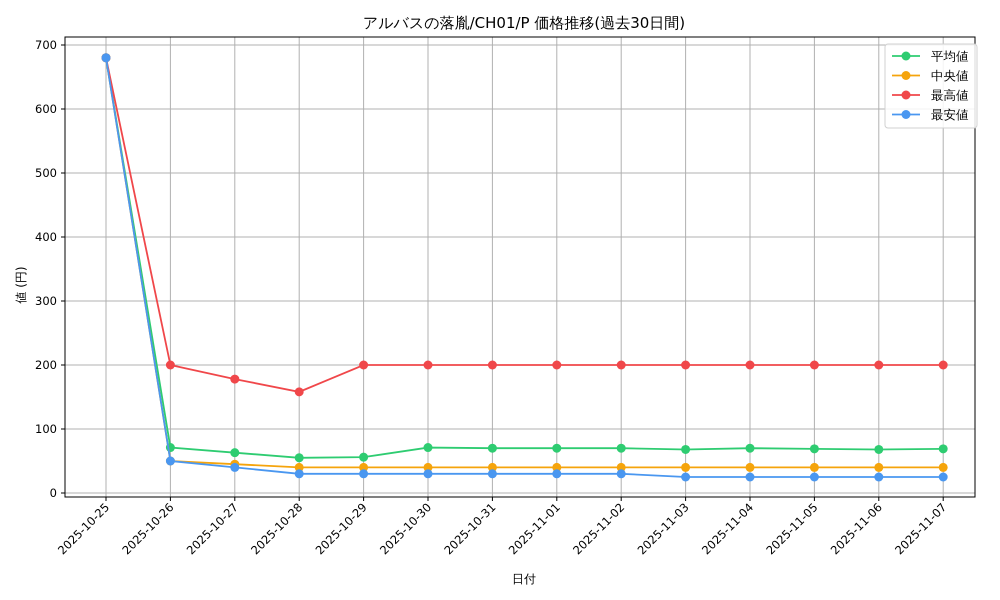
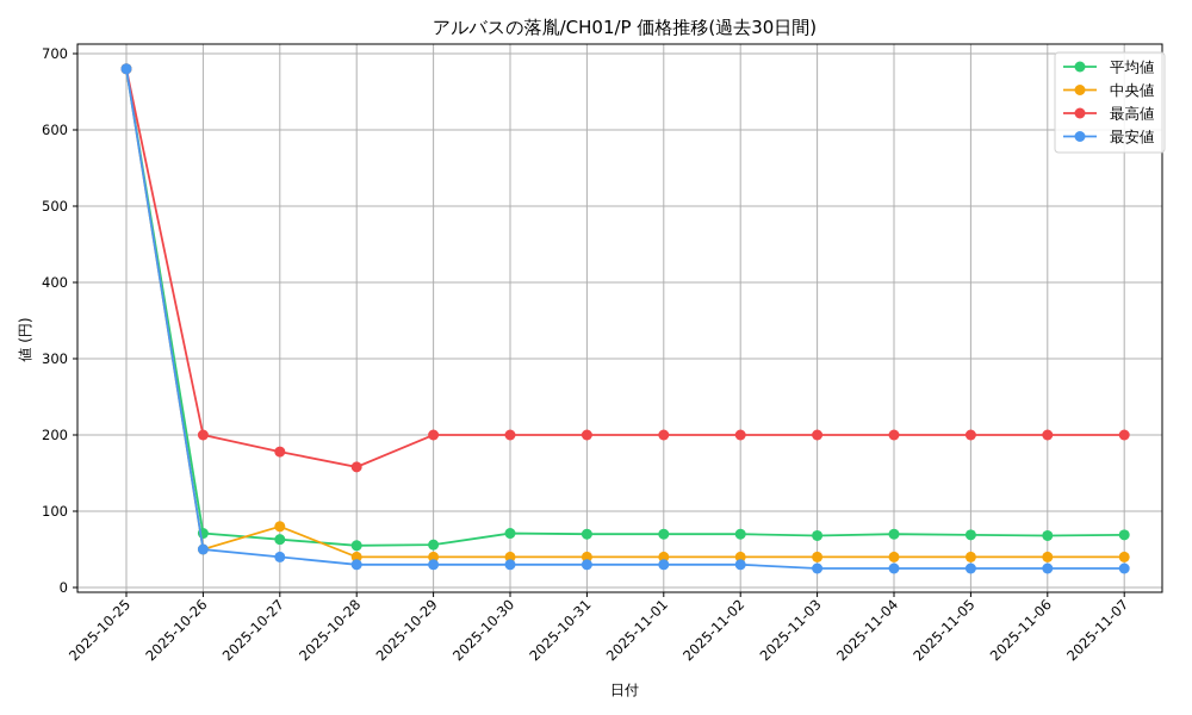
中央値/2025-10-27: 40 -> 80
